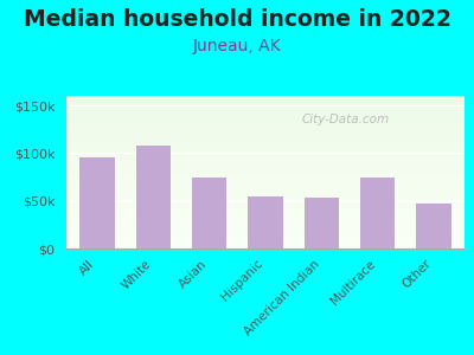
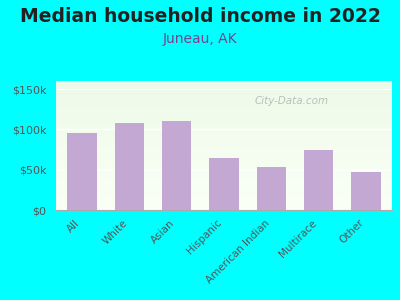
Asian: $74k -> $110k
Hispanic: $54k -> $65k
